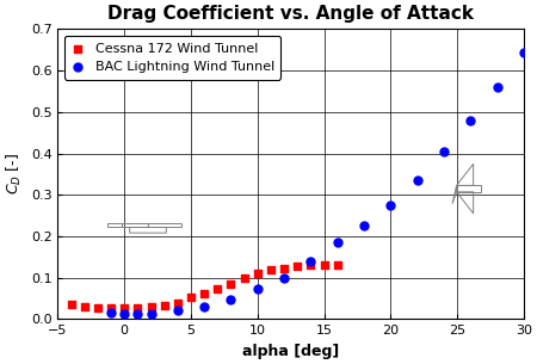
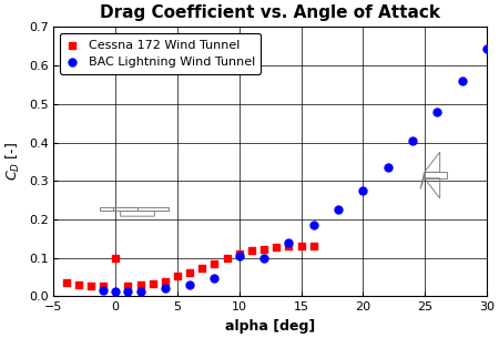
Cessna 172 Wind Tunnel/0: 0.027 -> 0.100
BAC Lightning Wind Tunnel/10: 0.072 -> 0.105
